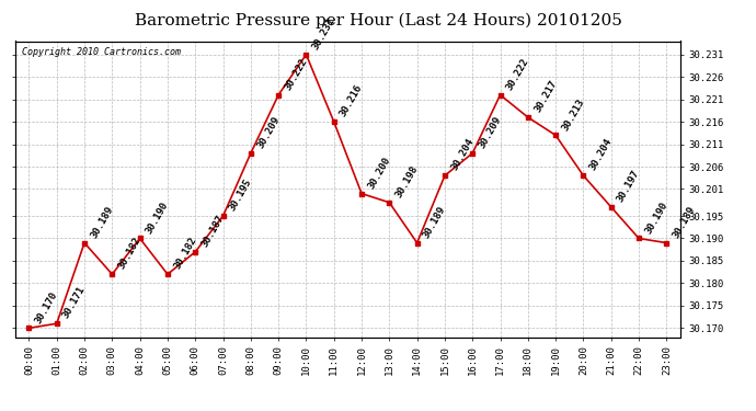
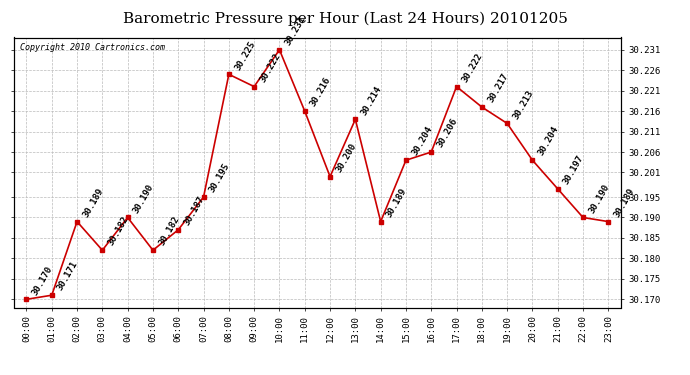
08:00: 30.209 -> 30.225
13:00: 30.198 -> 30.214
16:00: 30.209 -> 30.206
